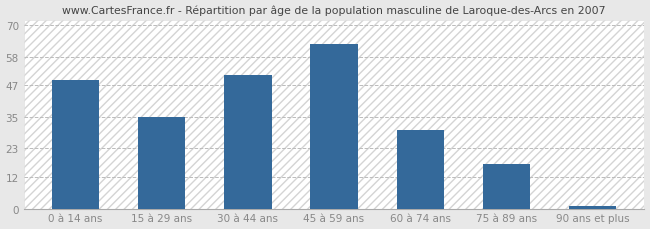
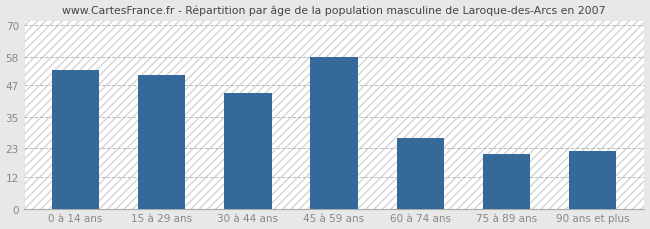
0 à 14 ans: 49 -> 53
15 à 29 ans: 35 -> 51
30 à 44 ans: 51 -> 44
45 à 59 ans: 63 -> 58
60 à 74 ans: 30 -> 27
75 à 89 ans: 17 -> 21
90 ans et plus: 1 -> 22
